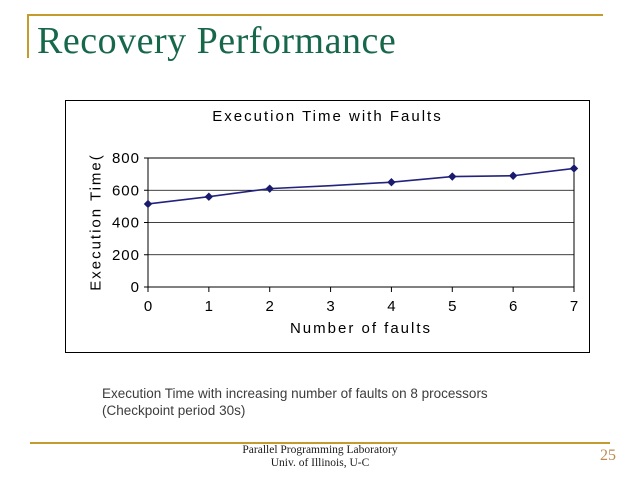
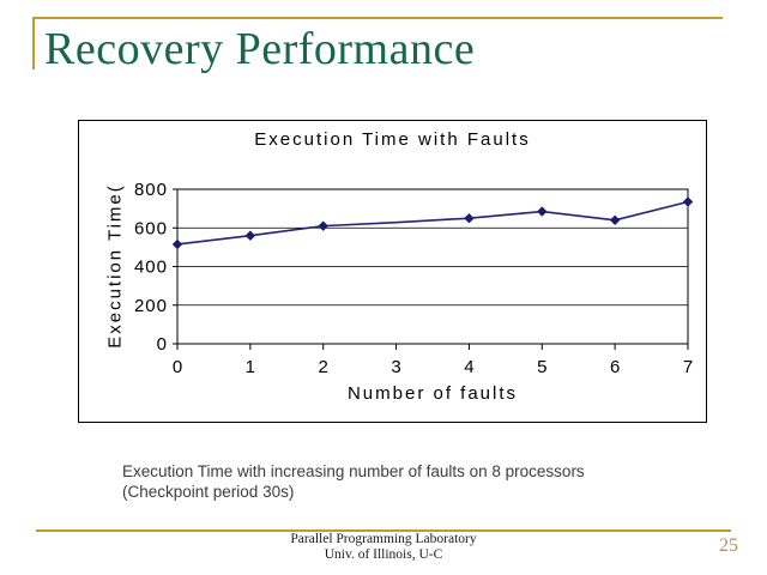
6: 690 -> 640
